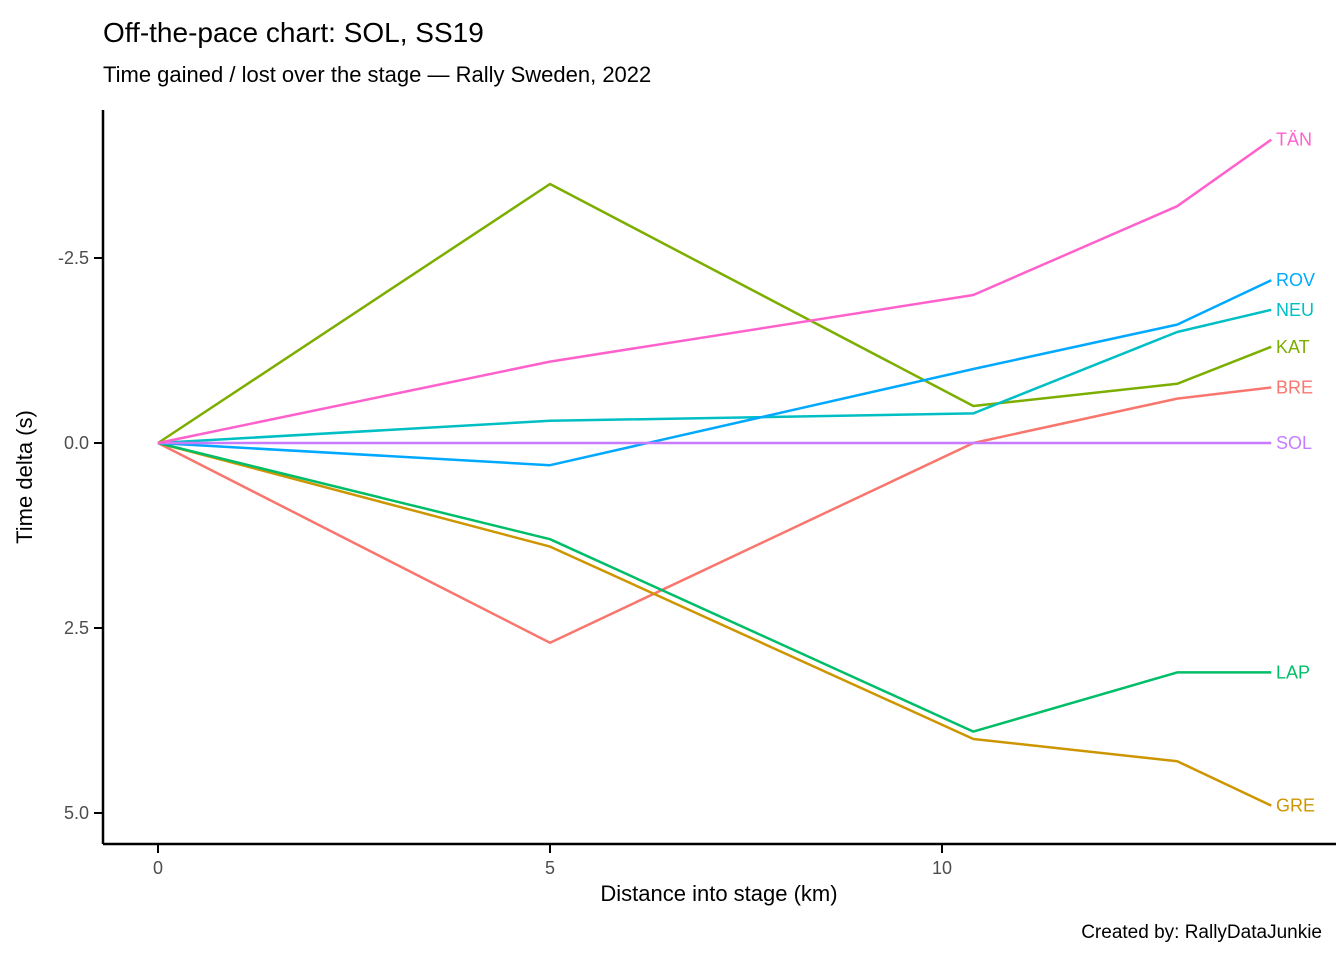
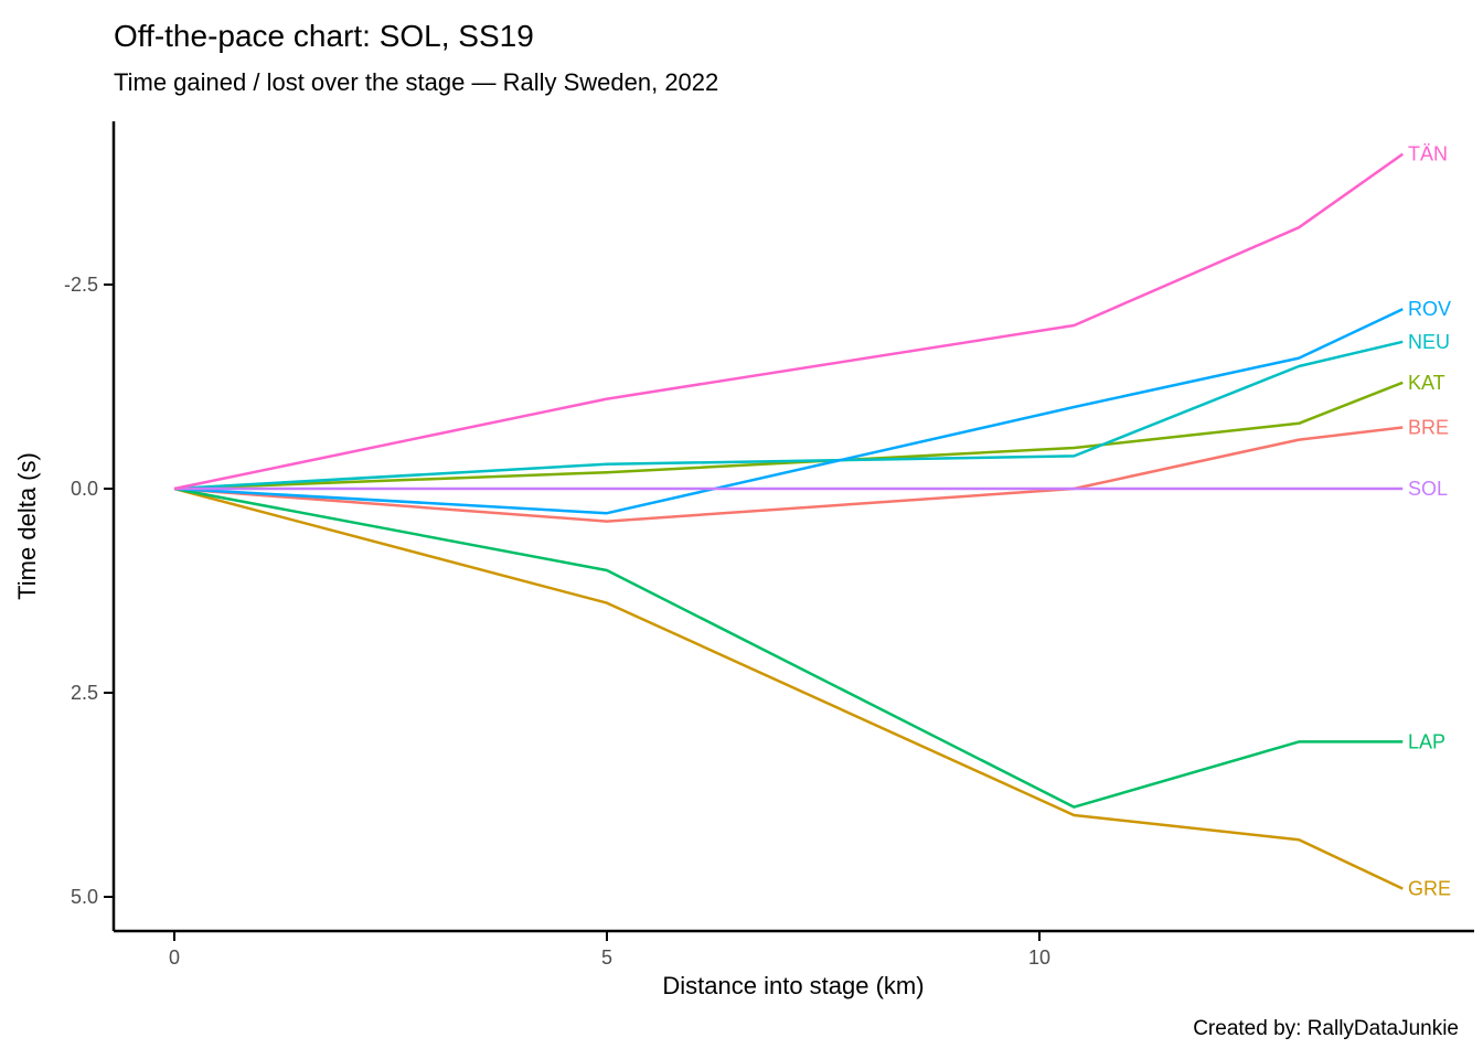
BRE/5: 2.7 -> 0.4
KAT/5: -3.5 -> -0.2
LAP/5: 1.3 -> 1.0
